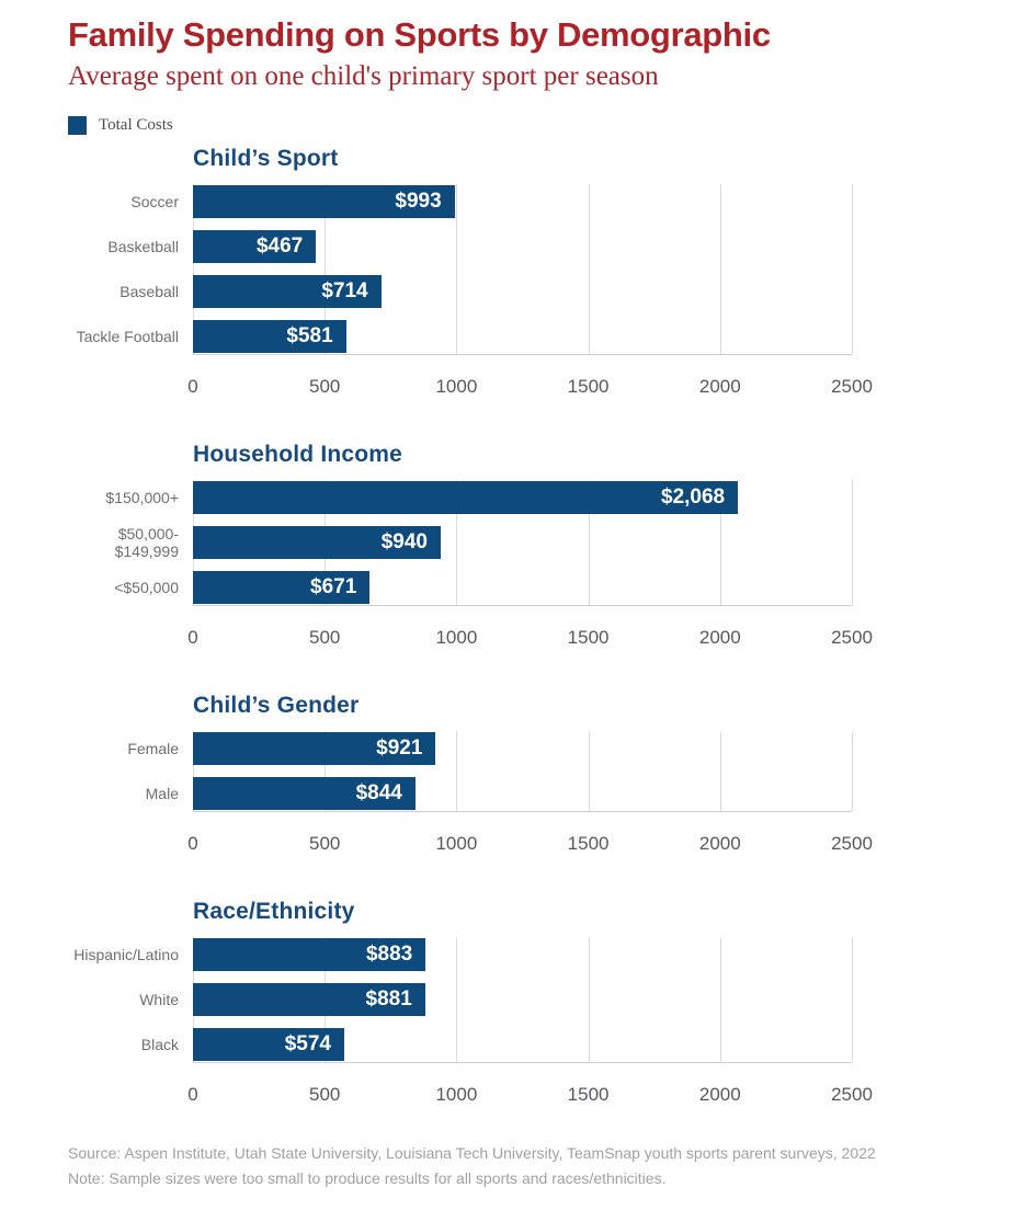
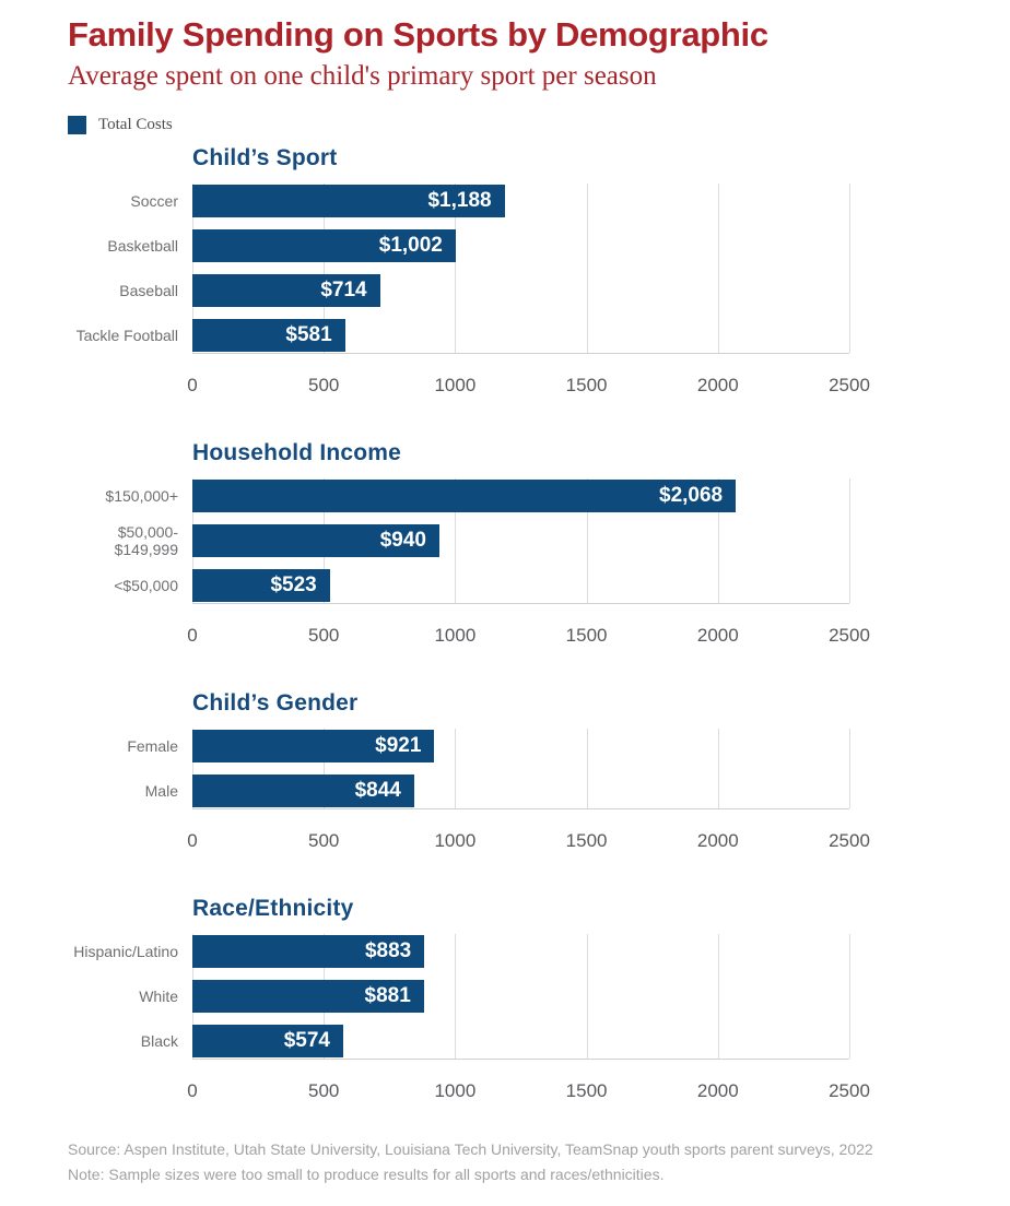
Child’s Sport/Soccer: $993 -> $1,188
Child’s Sport/Basketball: $467 -> $1,002
Household Income/<$50,000: $671 -> $523
